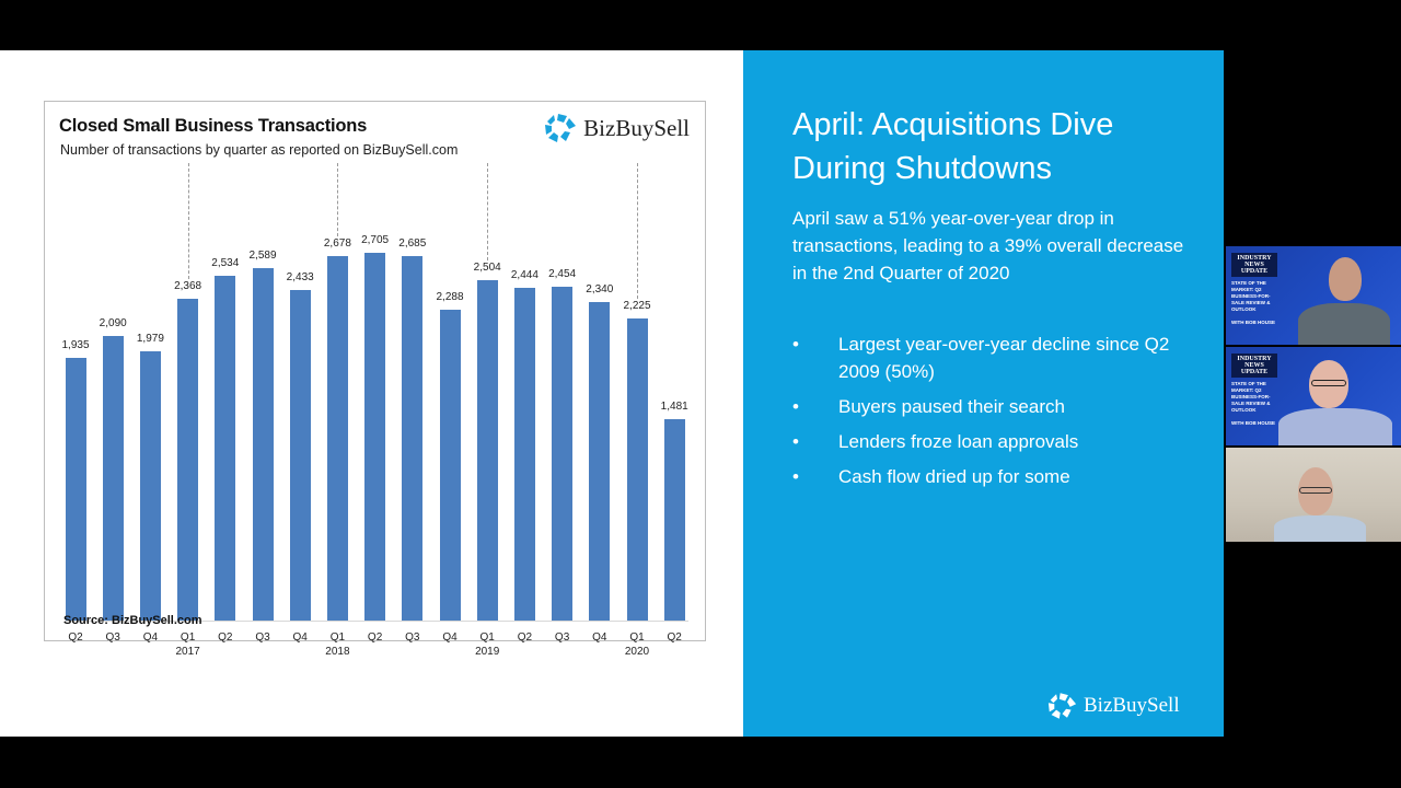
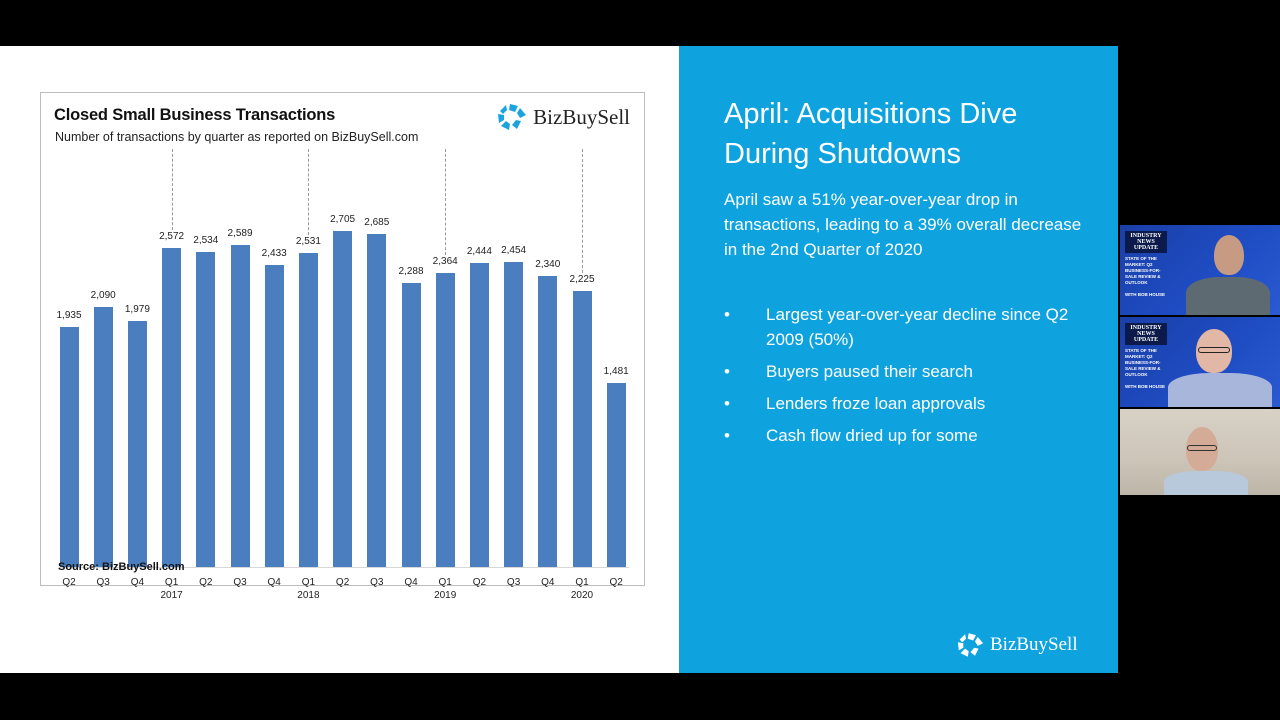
Q1 2017: 2,368 -> 2,572
Q1 2018: 2,678 -> 2,531
Q1 2019: 2,504 -> 2,364
